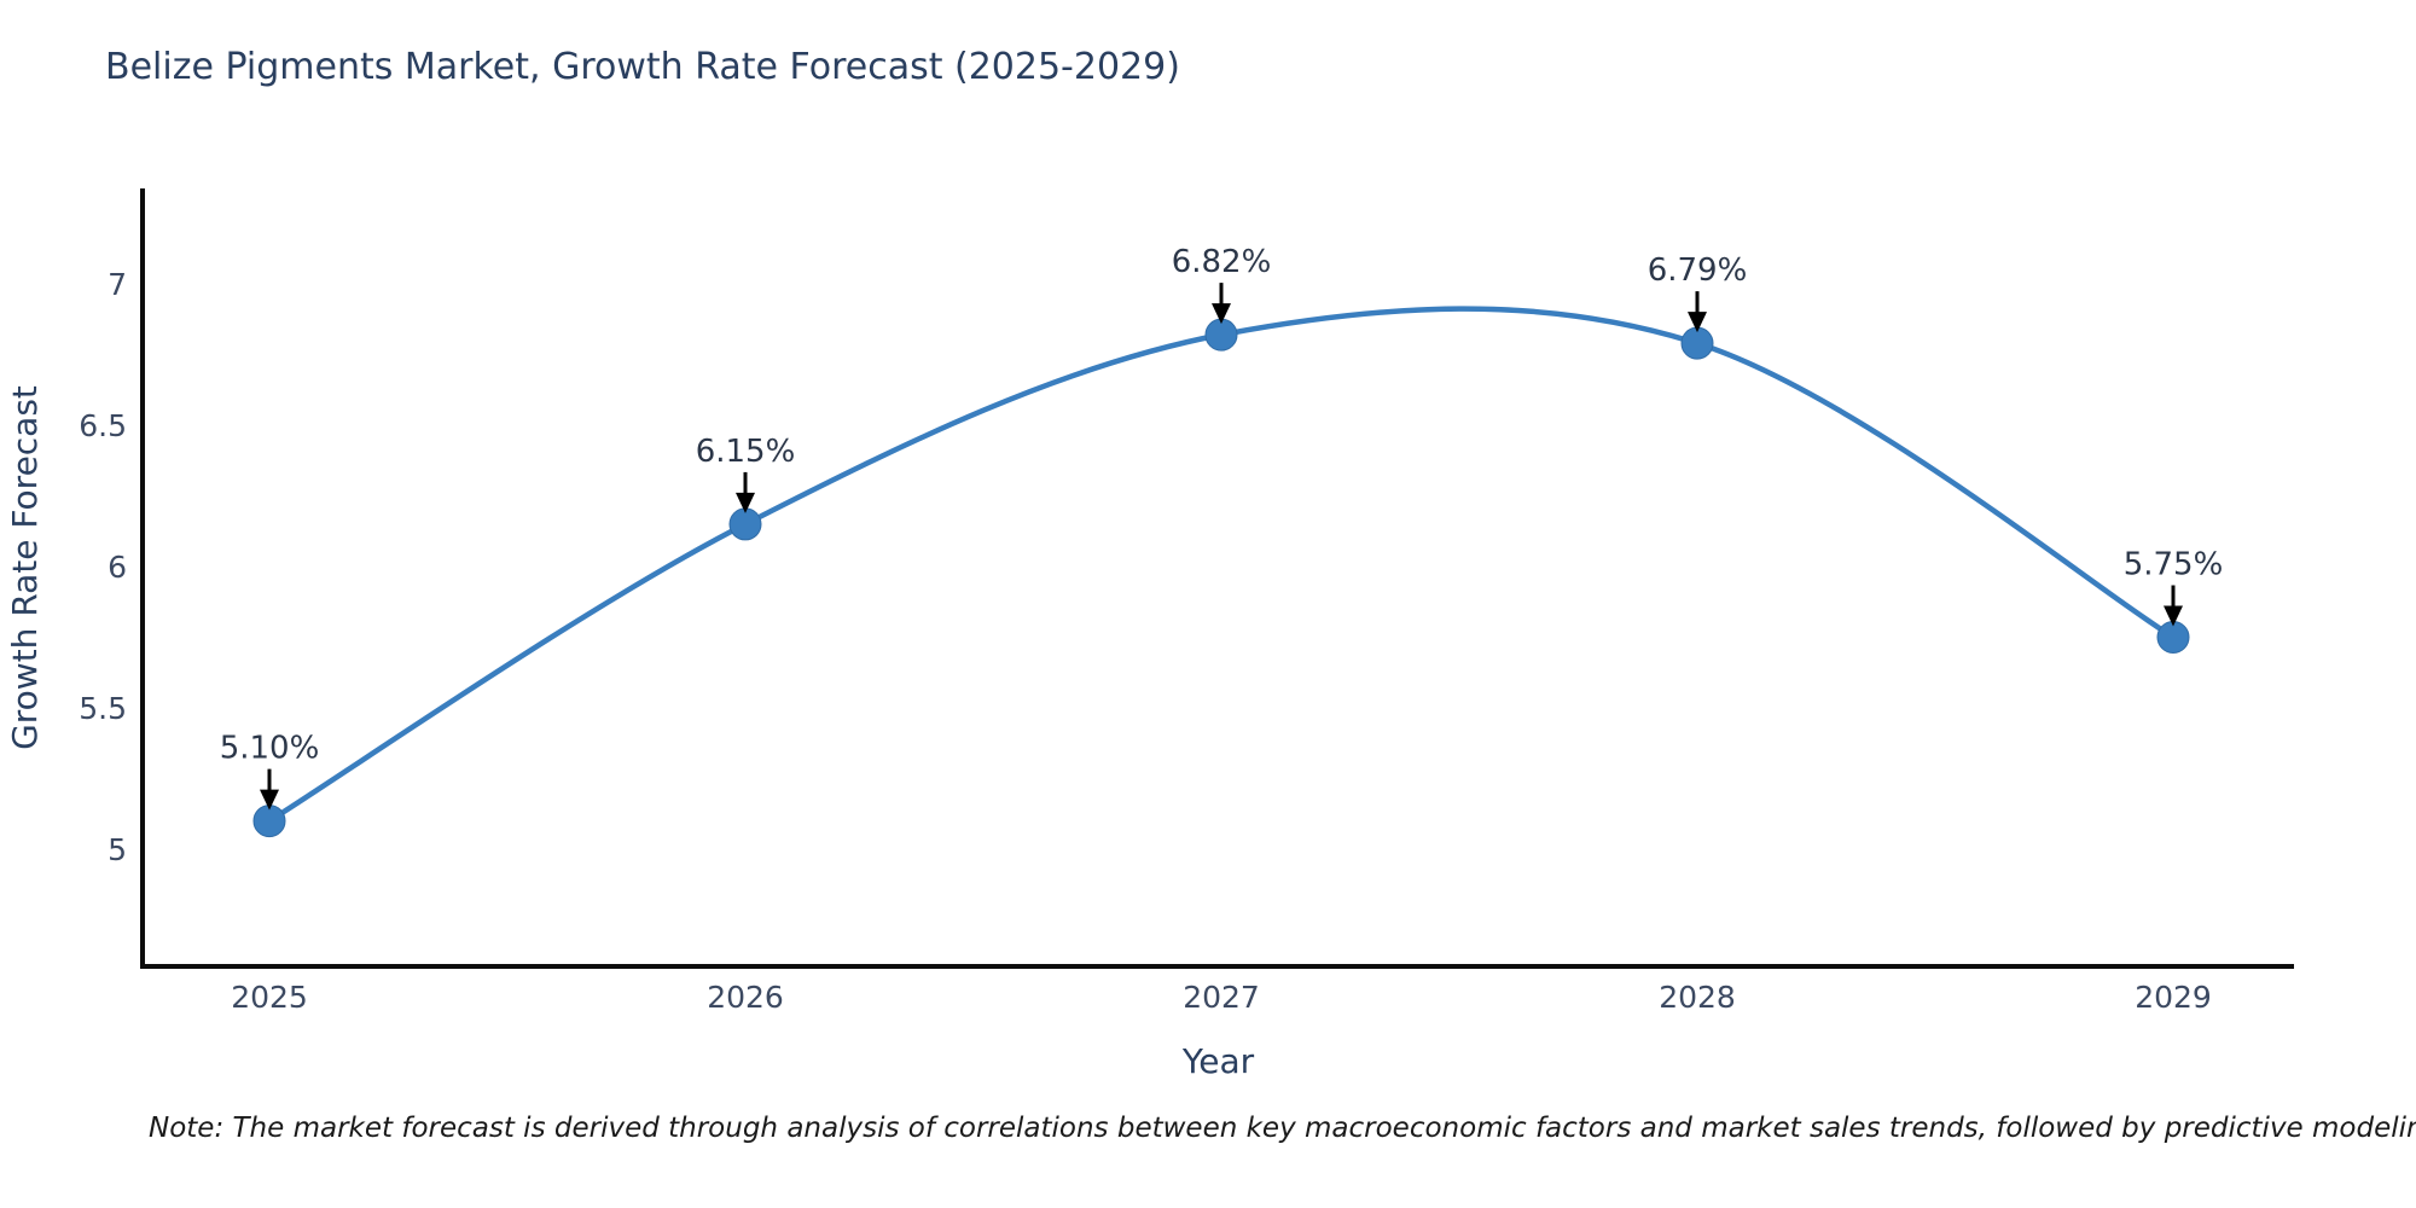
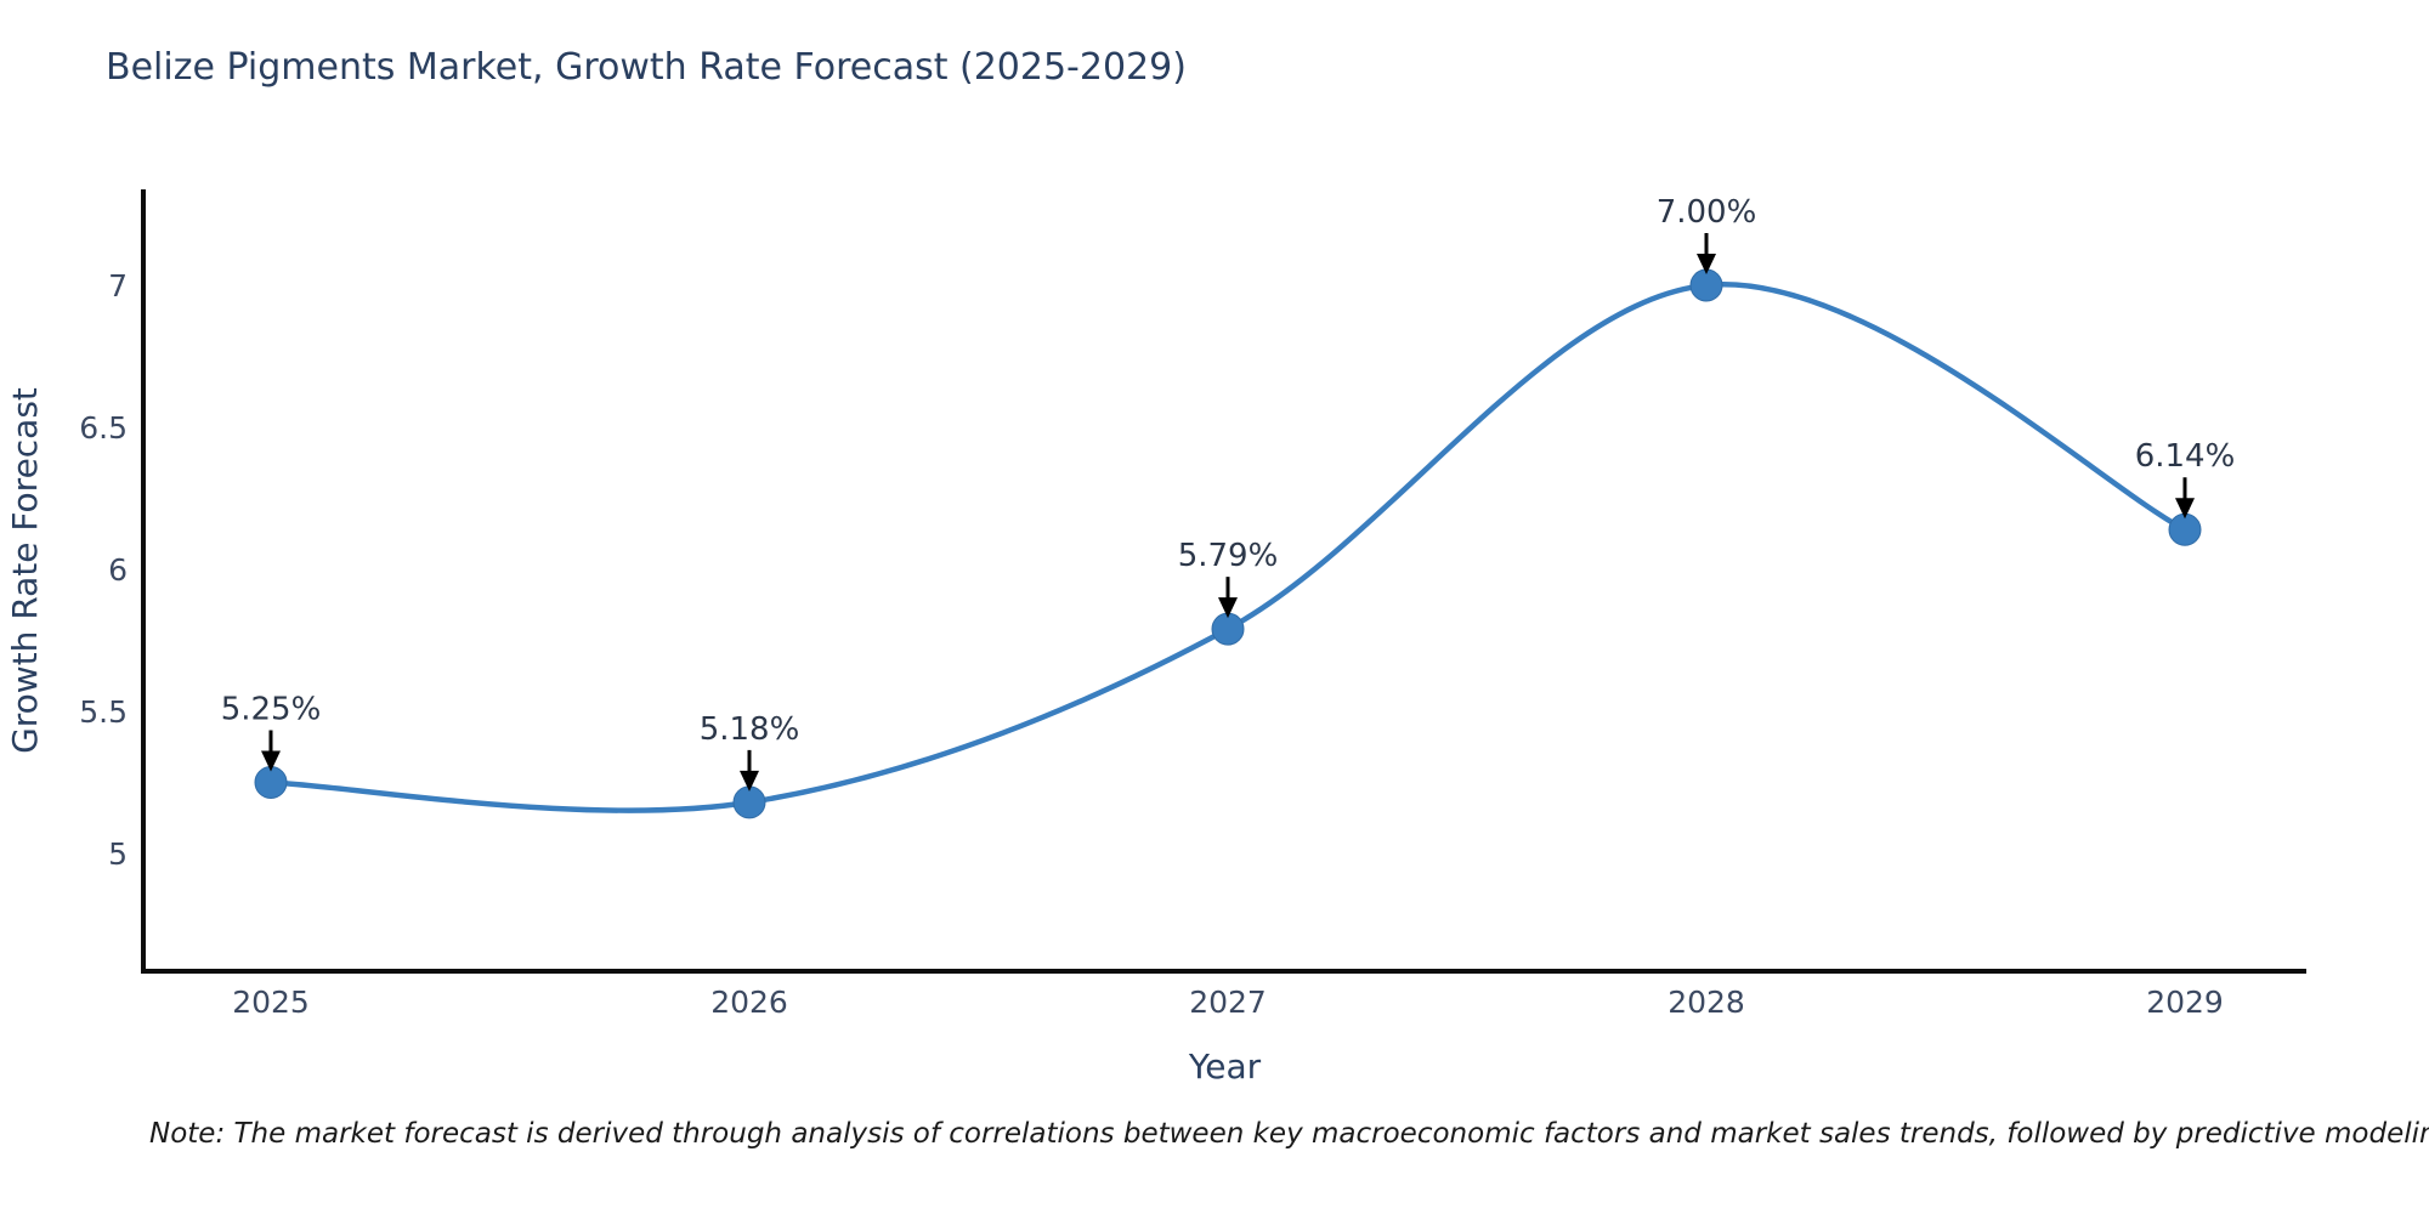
2025: 5.10% -> 5.25%
2026: 6.15% -> 5.18%
2027: 6.82% -> 5.79%
2028: 6.79% -> 7.00%
2029: 5.75% -> 6.14%
